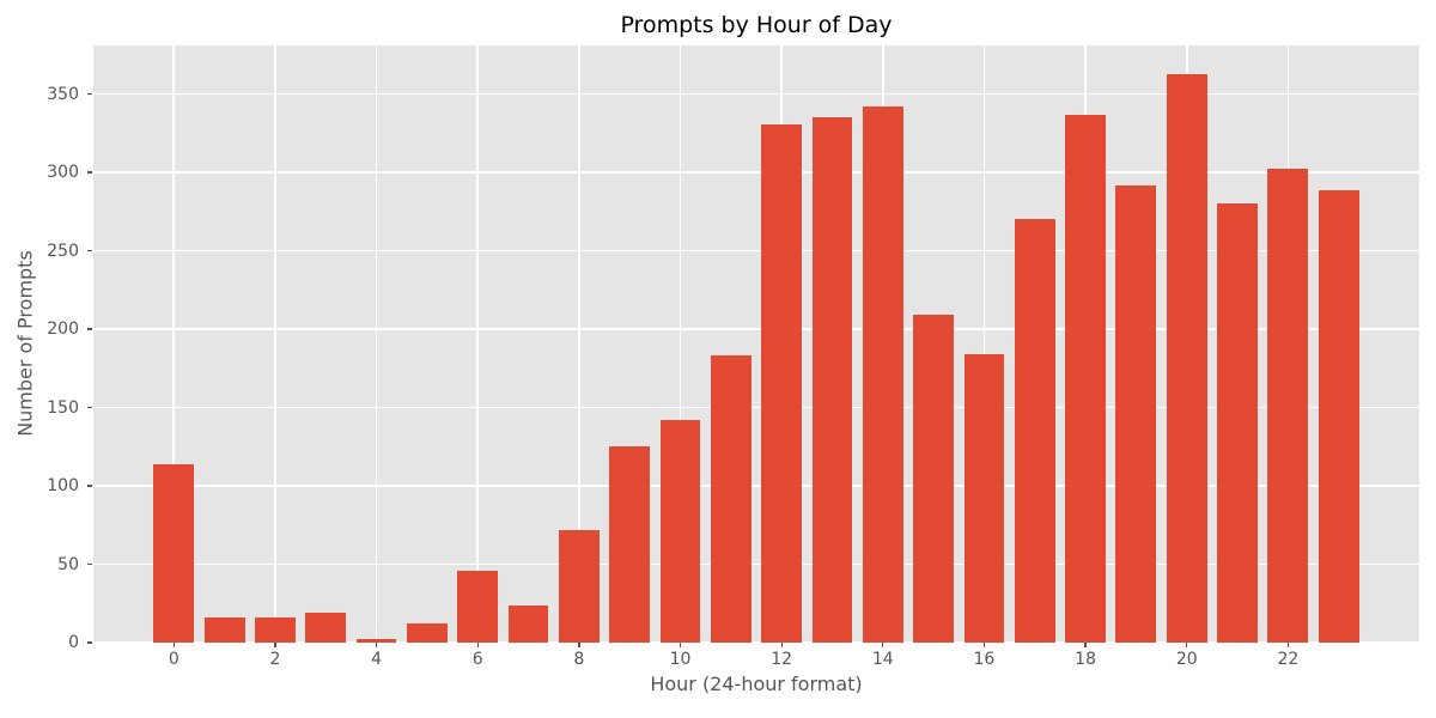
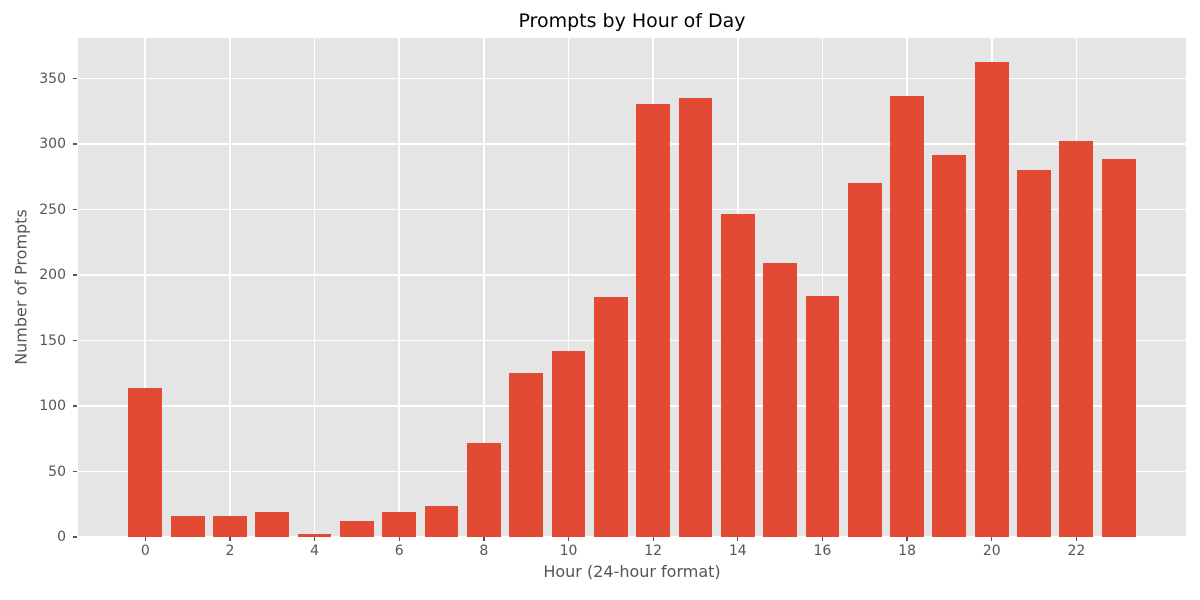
6: 46 -> 19
14: 342 -> 247
